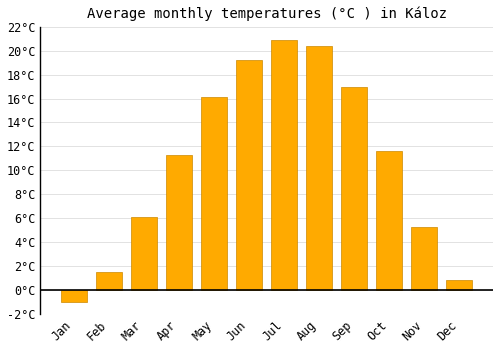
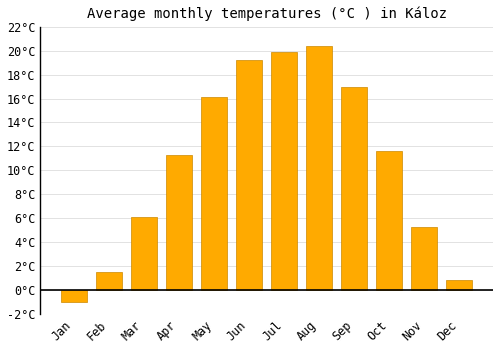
Jul: 20.9°C -> 19.9°C
